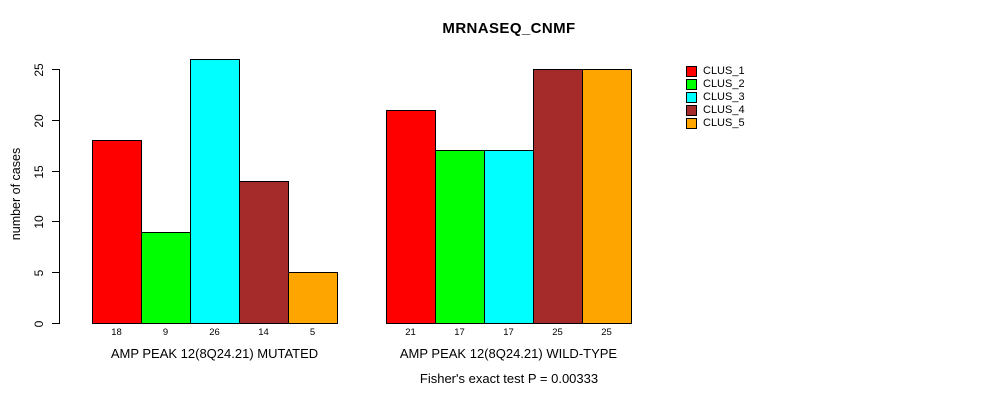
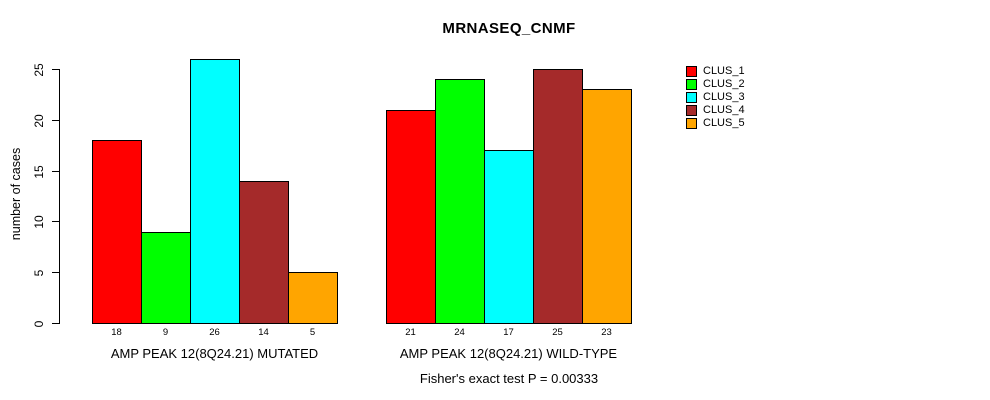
CLUS_2/AMP PEAK 12(8Q24.21) WILD-TYPE: 17 -> 24
CLUS_5/AMP PEAK 12(8Q24.21) WILD-TYPE: 25 -> 23
